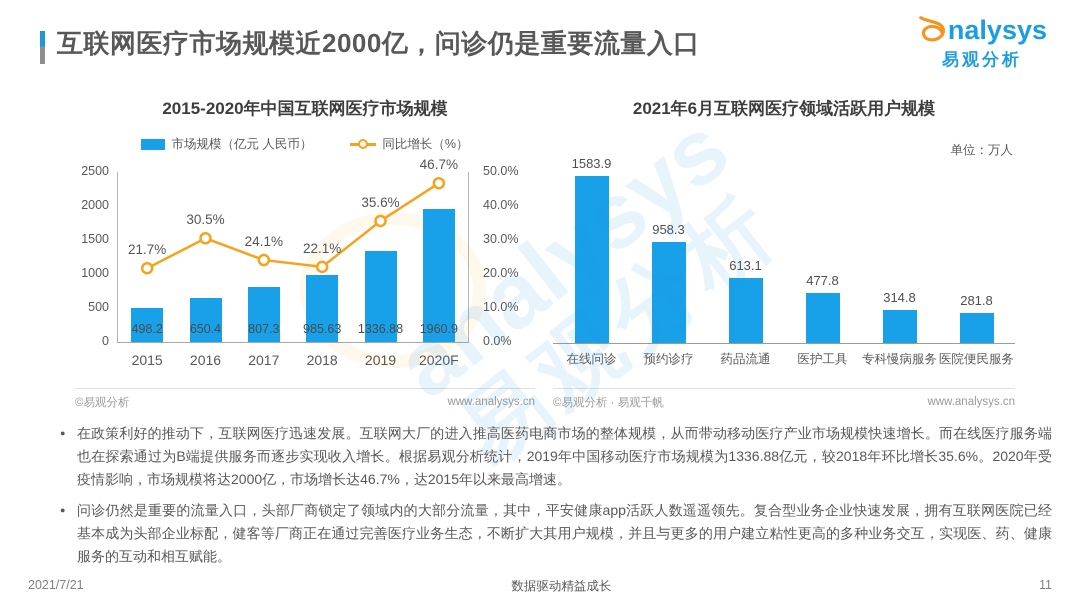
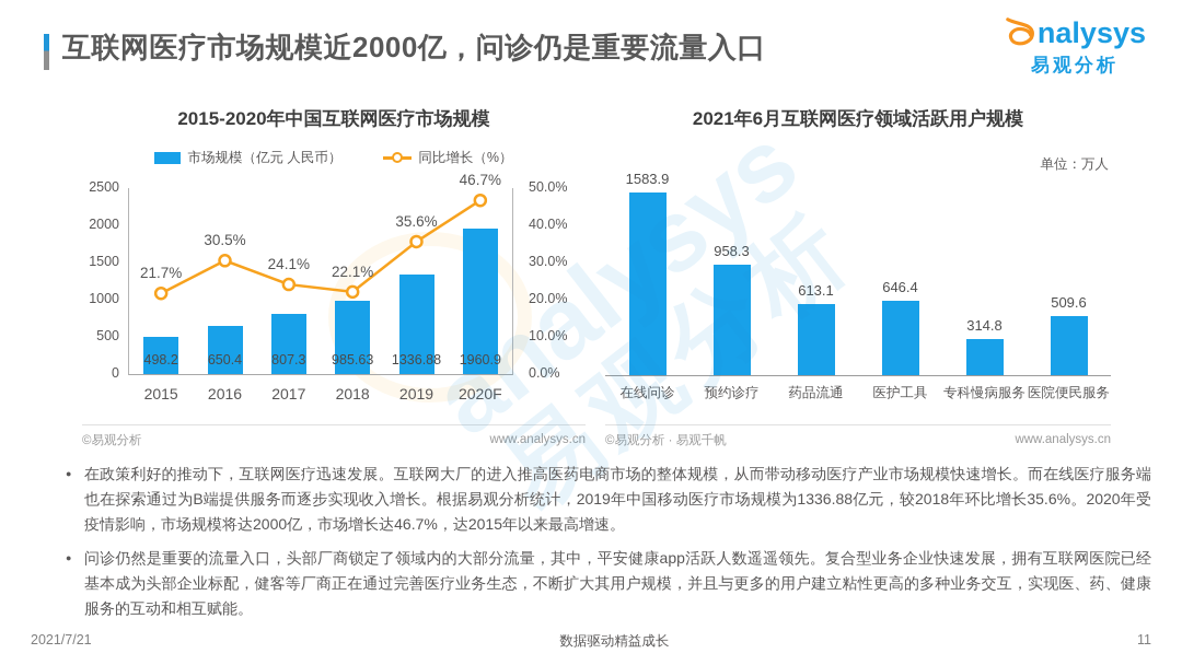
2021年6月互联网医疗领域活跃用户规模/医护工具: 477.8 -> 646.4
2021年6月互联网医疗领域活跃用户规模/医院便民服务: 281.8 -> 509.6
